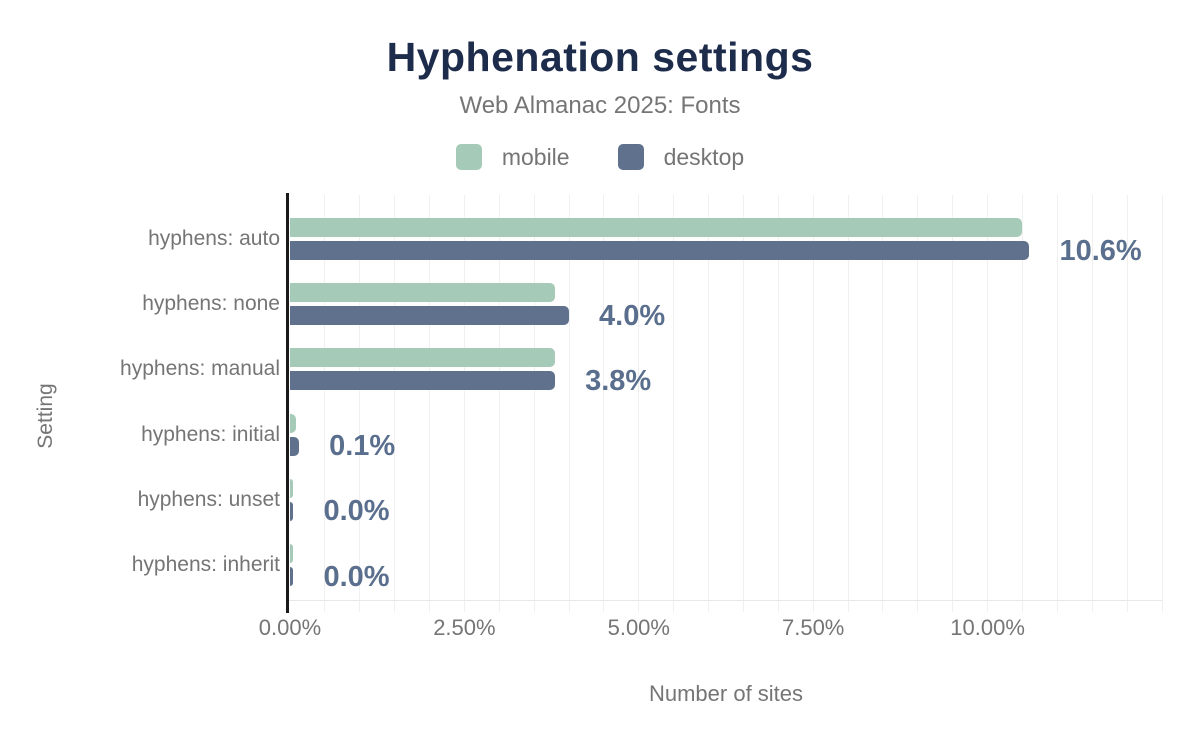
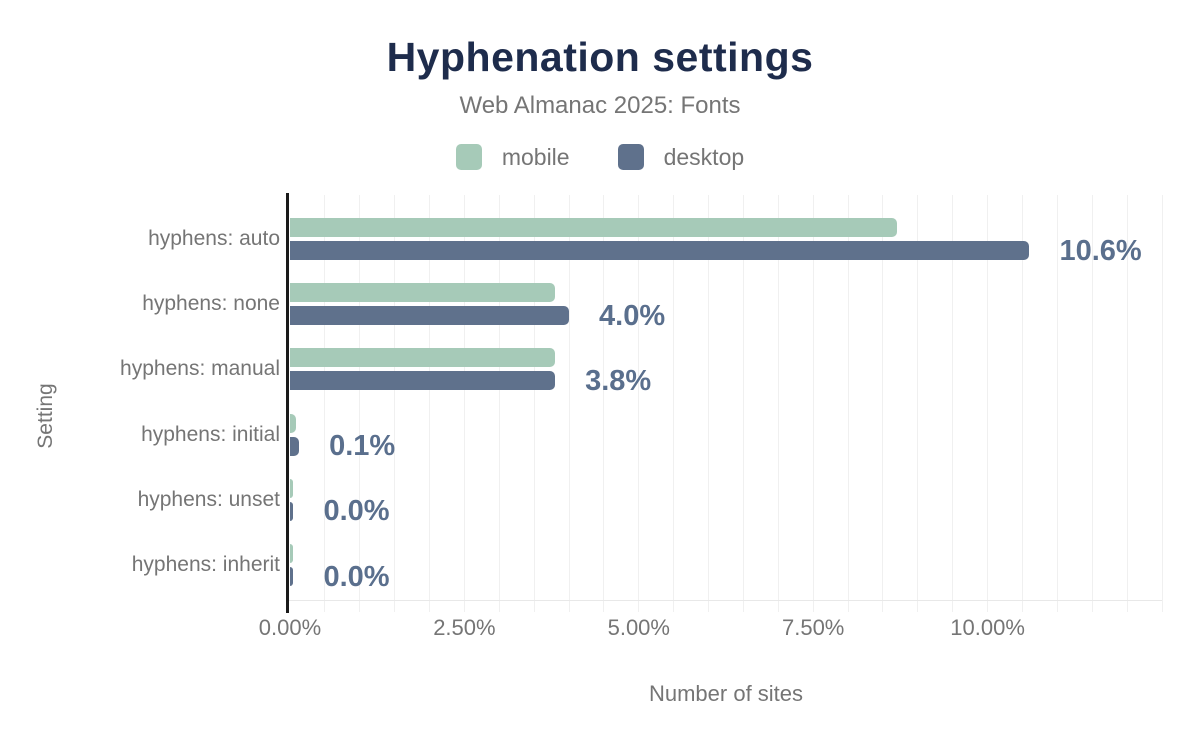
mobile/hyphens: auto: 10.5% -> 8.7%
